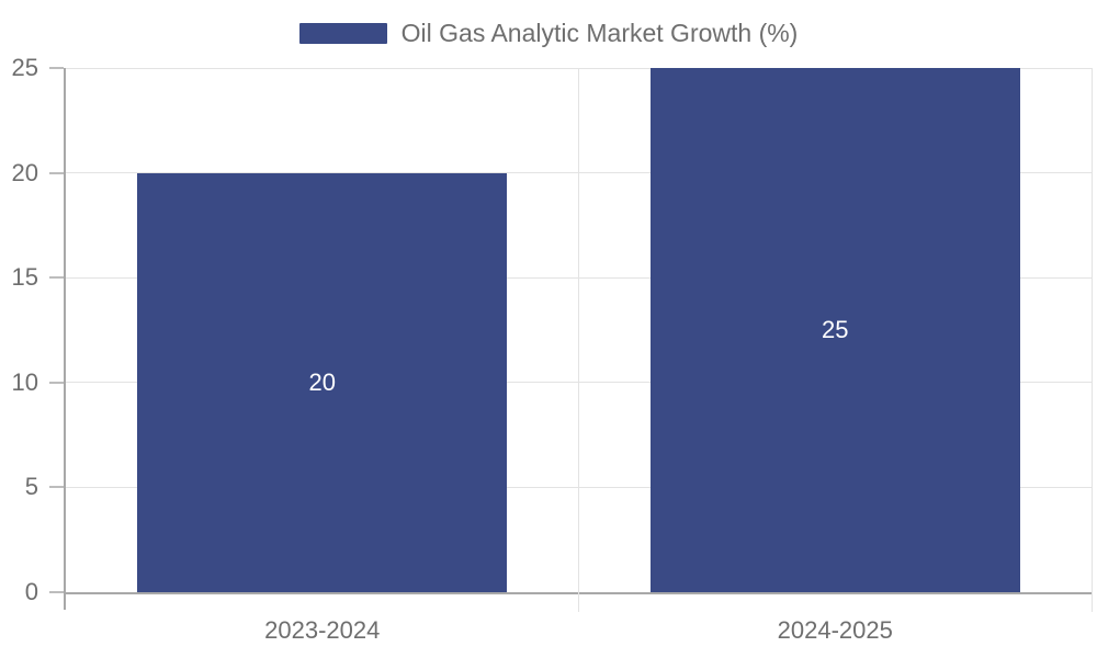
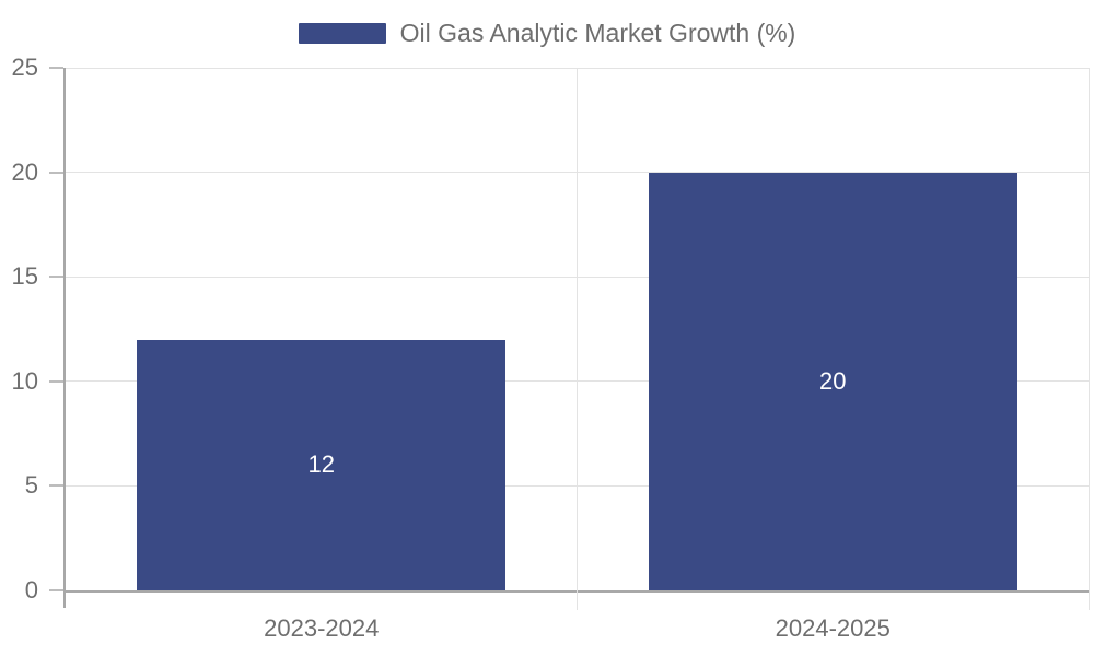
2023-2024: 20 -> 12
2024-2025: 25 -> 20
